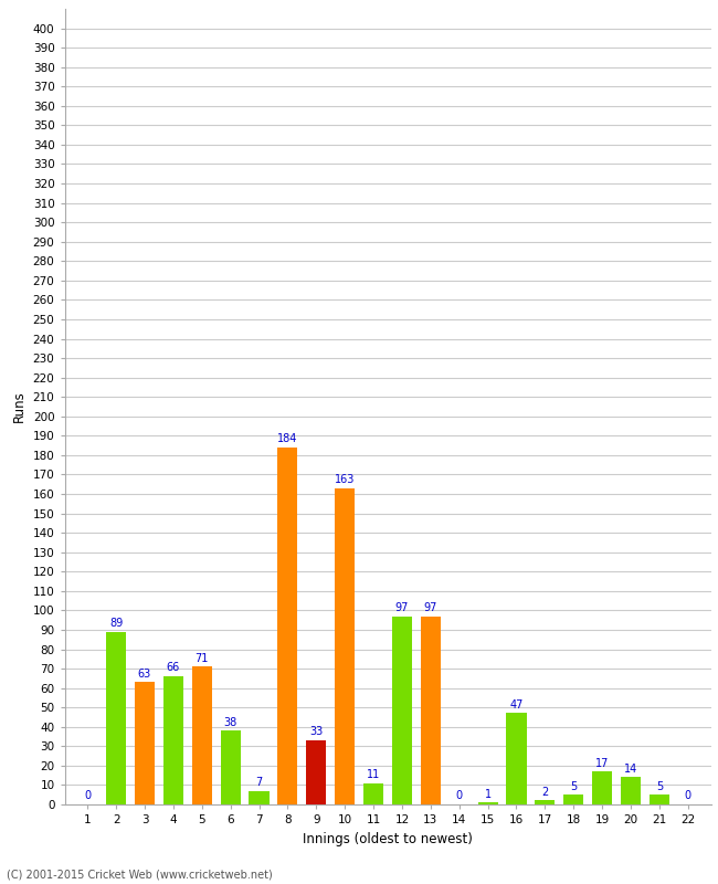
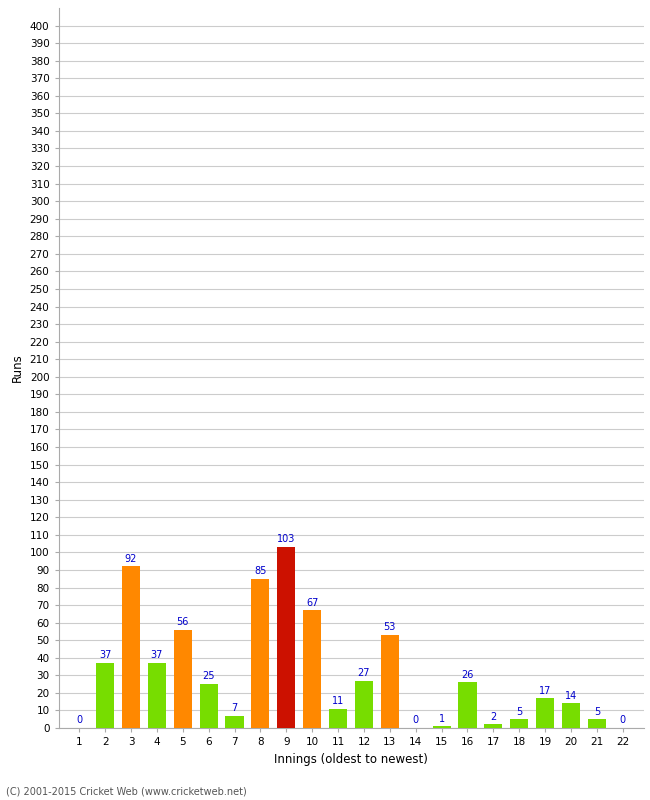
2: 89 -> 37
3: 63 -> 92
4: 66 -> 37
5: 71 -> 56
6: 38 -> 25
8: 184 -> 85
9: 33 -> 103
10: 163 -> 67
12: 97 -> 27
13: 97 -> 53
16: 47 -> 26
